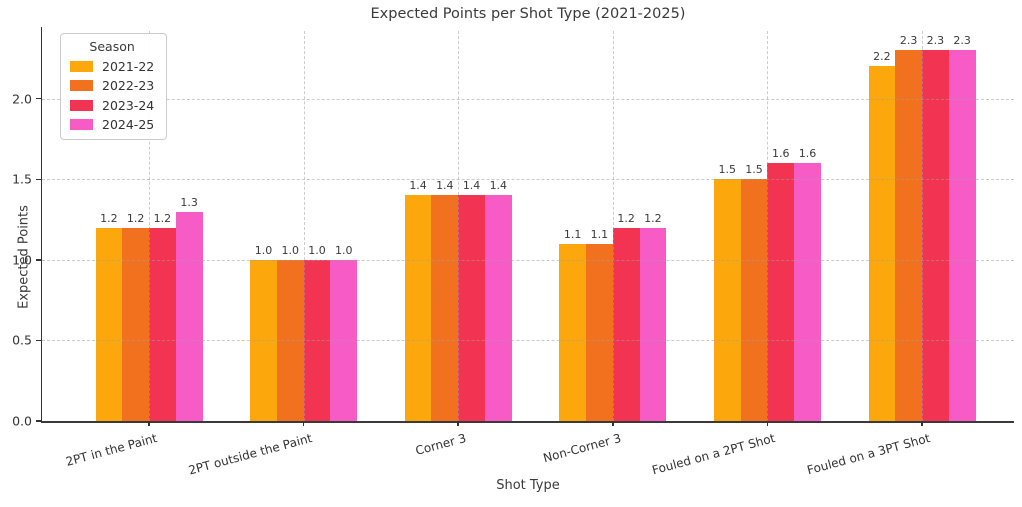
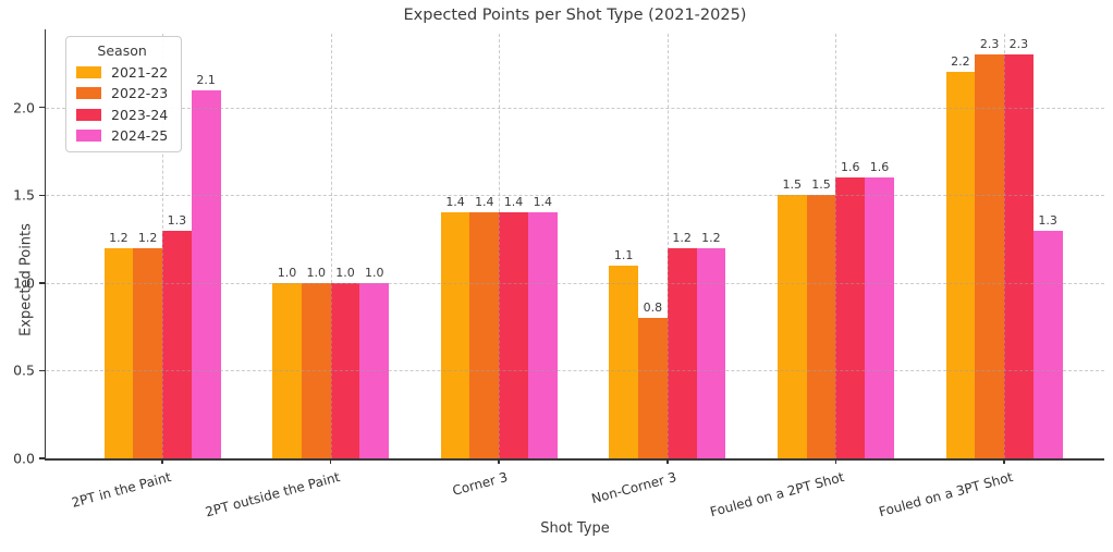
2023-24/2PT in the Paint: 1.2 -> 1.3
2024-25/2PT in the Paint: 1.3 -> 2.1
2022-23/Non-Corner 3: 1.1 -> 0.8
2024-25/Fouled on a 3PT Shot: 2.3 -> 1.3
